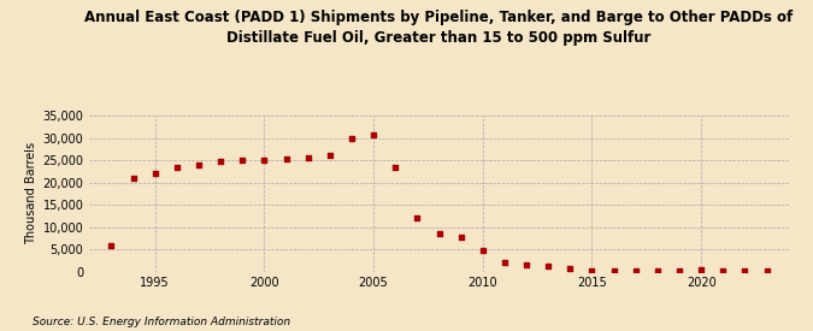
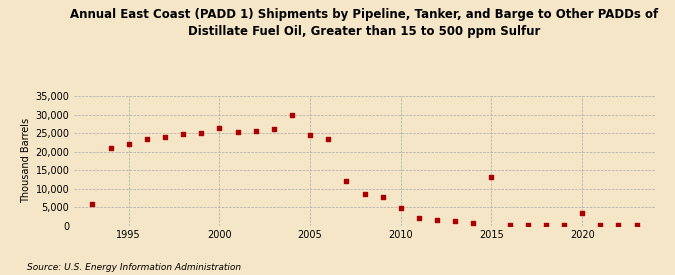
2000: 25,000 -> 26,500
2005: 30,800 -> 24,500
2015: 200 -> 13,000
2020: 300 -> 3,500
